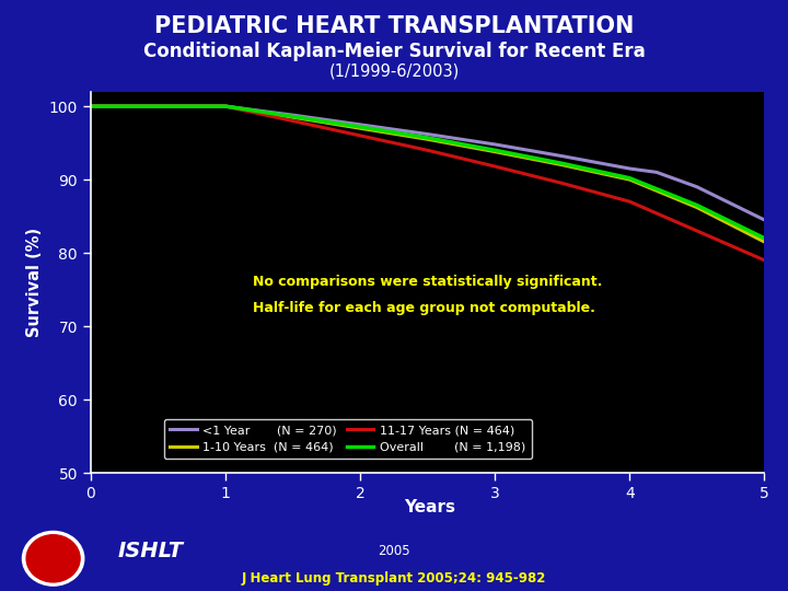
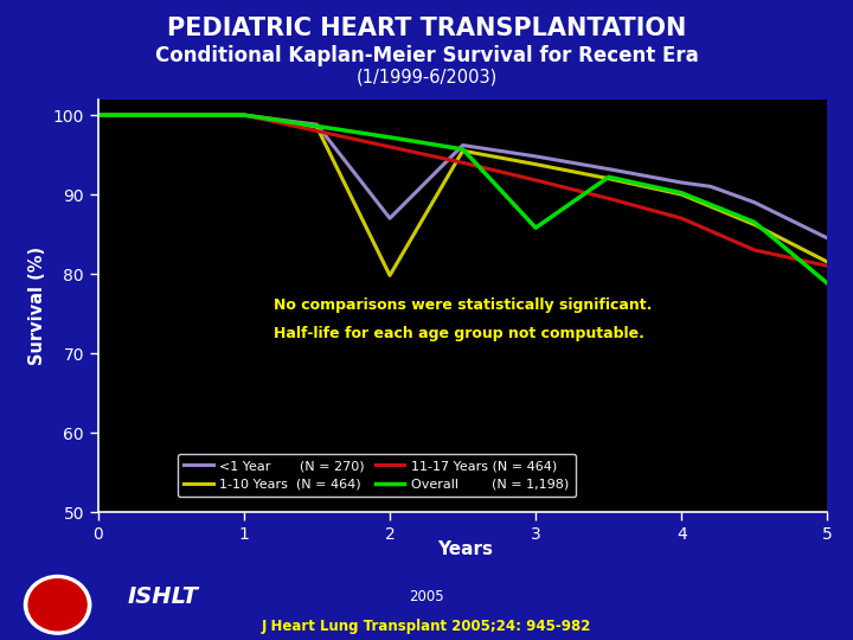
<1 Year (N = 270)/2: 97.5 -> 87.0
1-10 Years (N = 464)/2: 97.0 -> 79.8
Overall (N = 1,198)/3: 94.0 -> 85.8
11-17 Years (N = 464)/5: 79.0 -> 81.0
Overall (N = 1,198)/5: 82.0 -> 78.8
